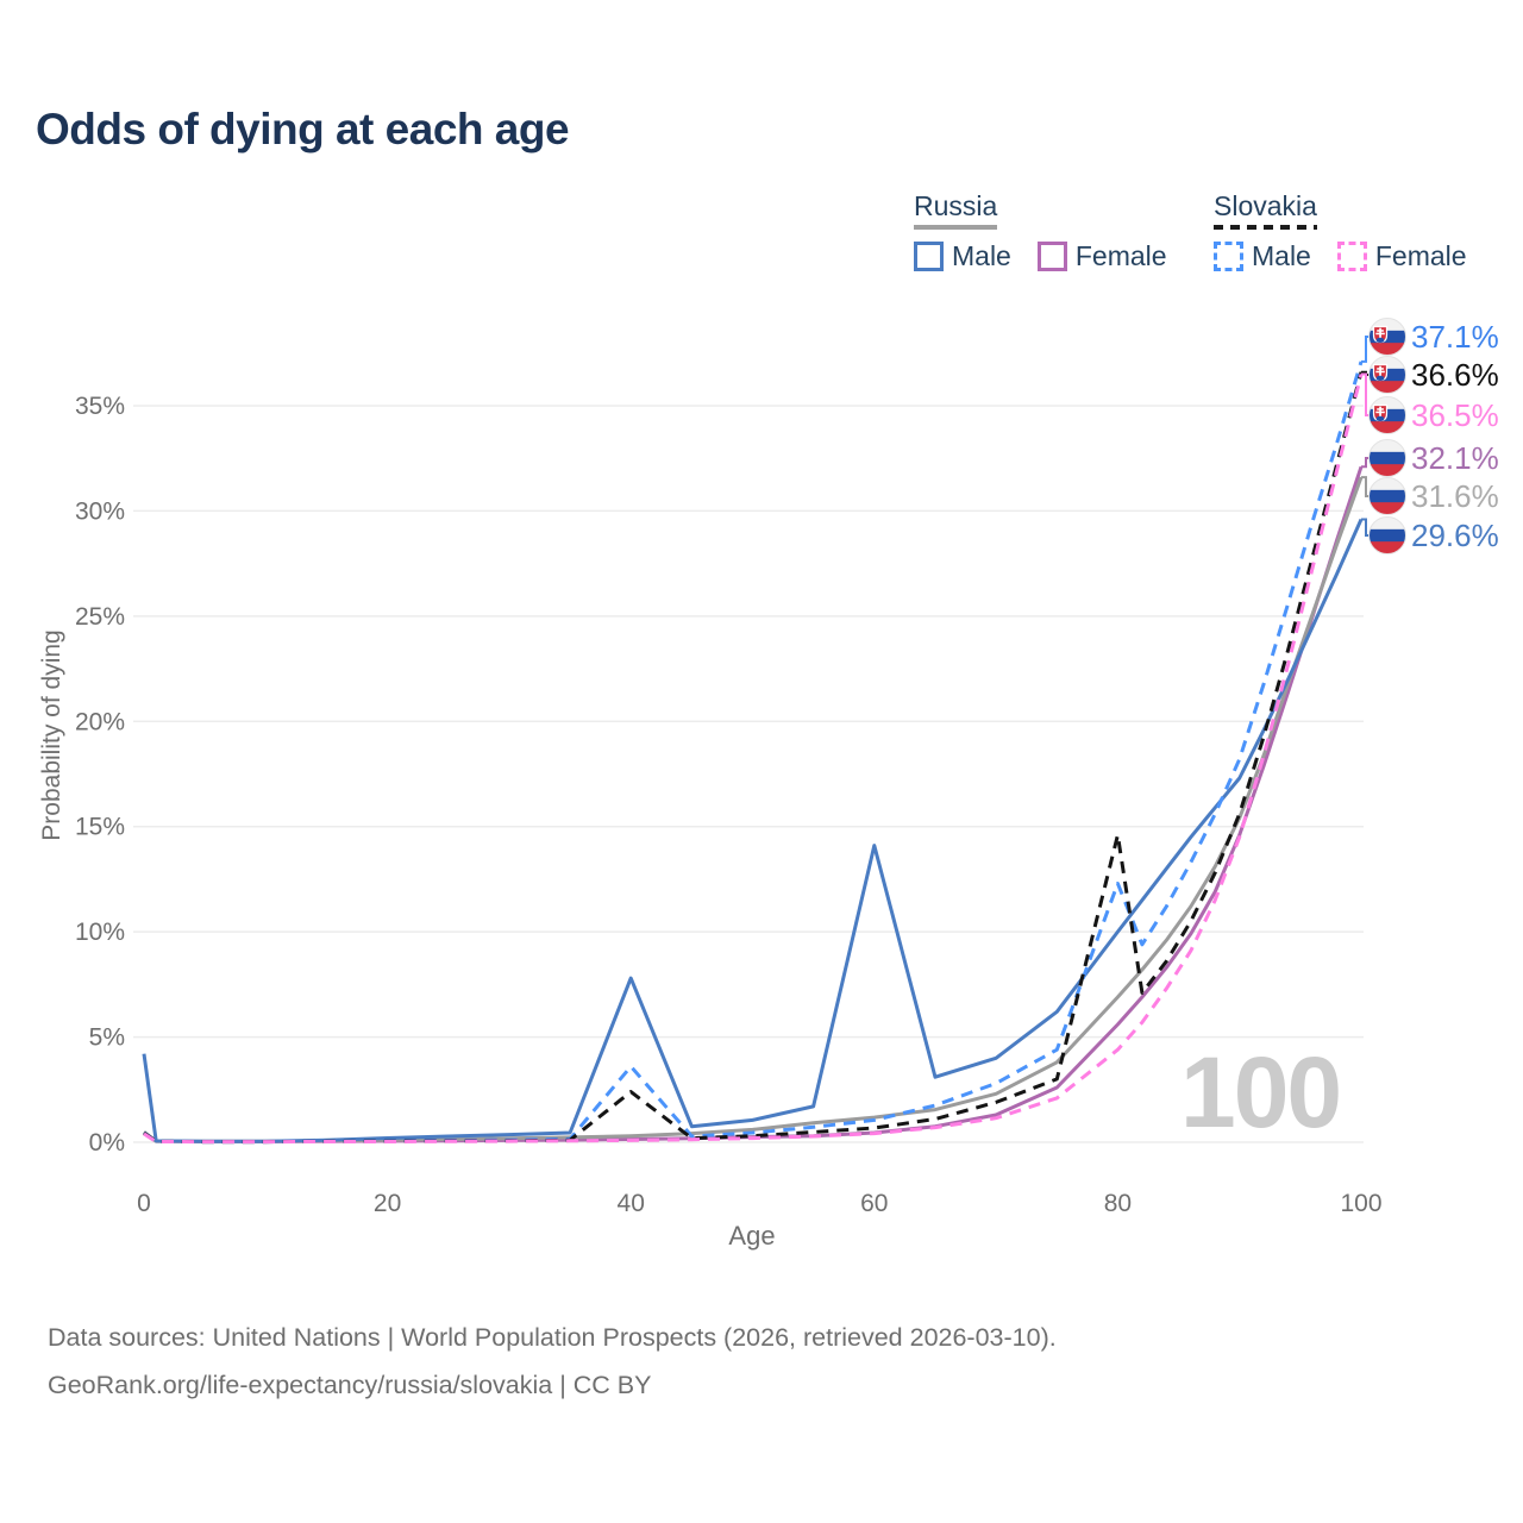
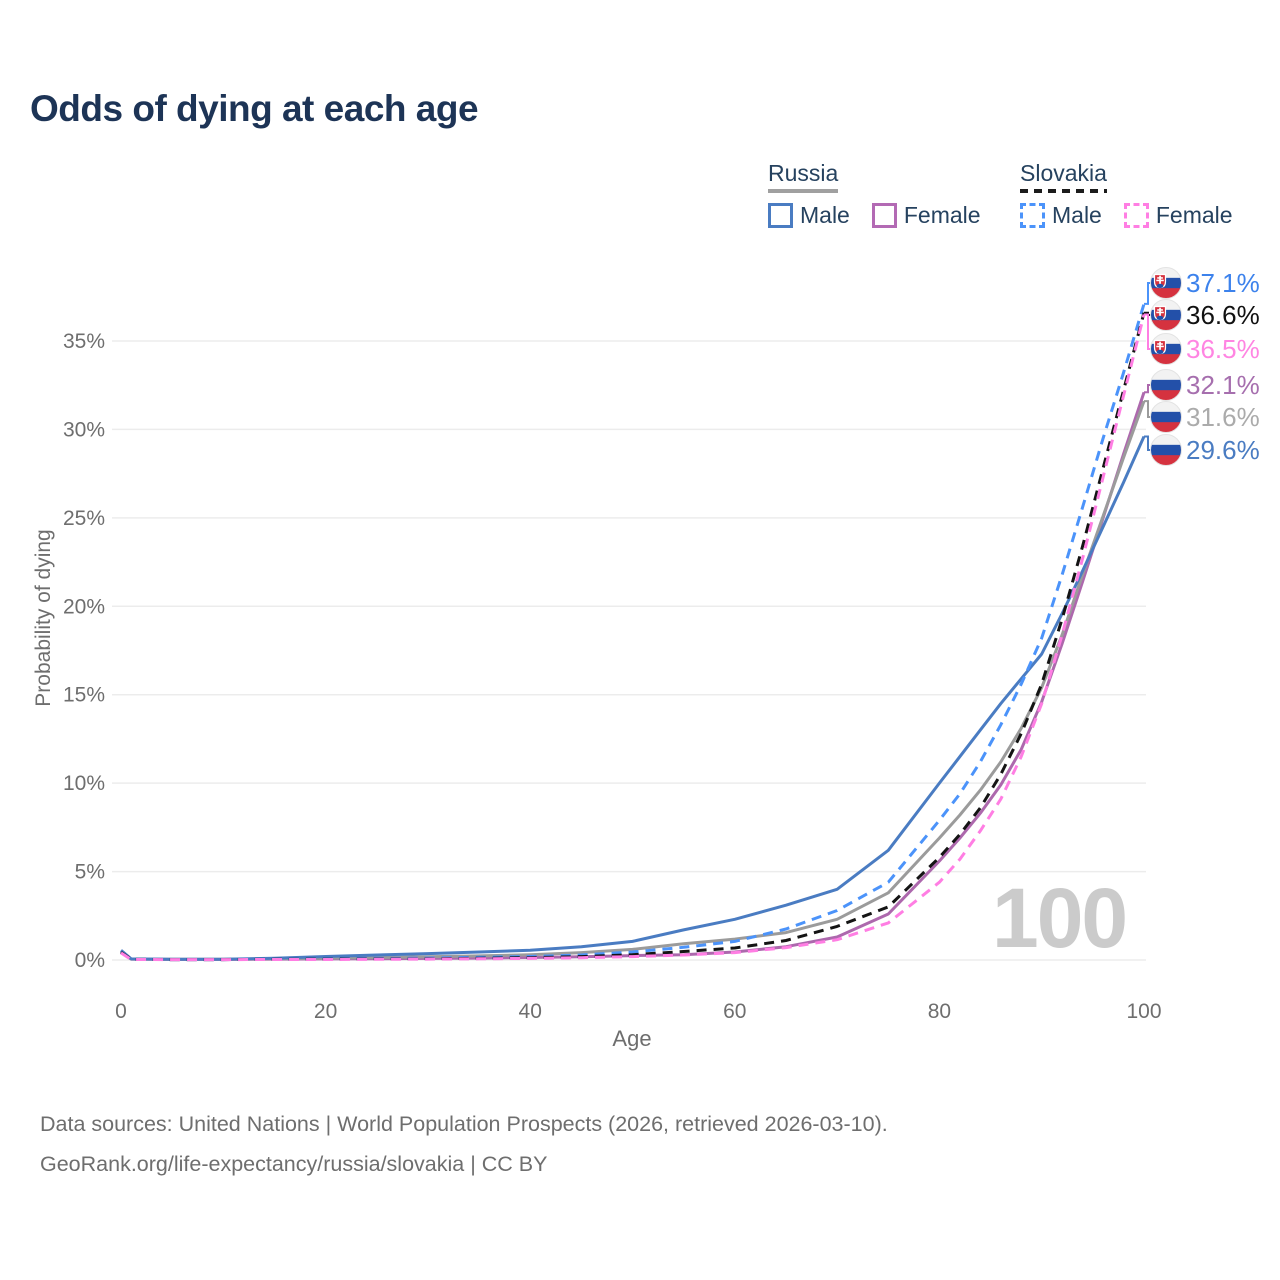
Russia Male/0: 4.2% -> 0.6%
Slovakia Male/40: 3.6% -> 0.2%
Slovakia/40: 2.4% -> 0.1%
Russia Male/40: 7.8% -> 0.6%
Russia Male/60: 14.1% -> 2.3%
Slovakia Male/80: 12.3% -> 7.9%
Slovakia/80: 14.6% -> 5.8%
